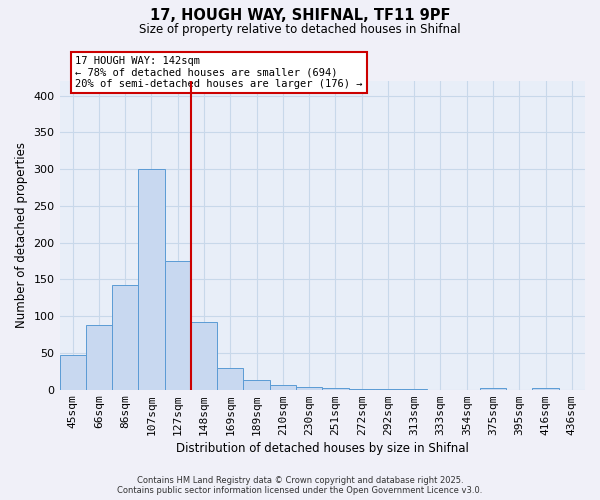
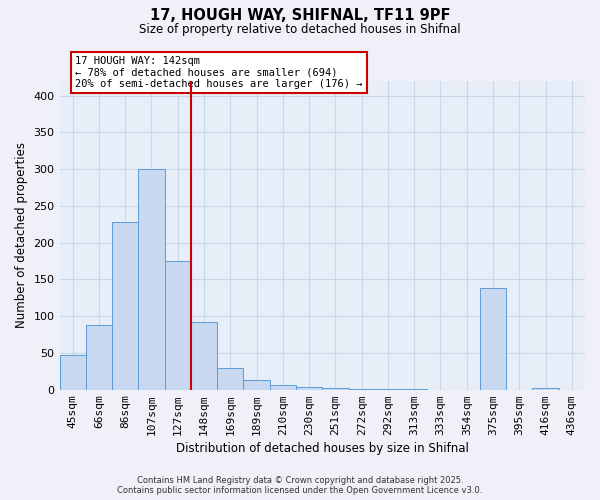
86sqm: 143 -> 228
375sqm: 2 -> 138
